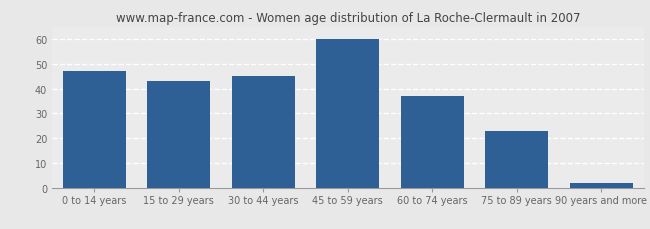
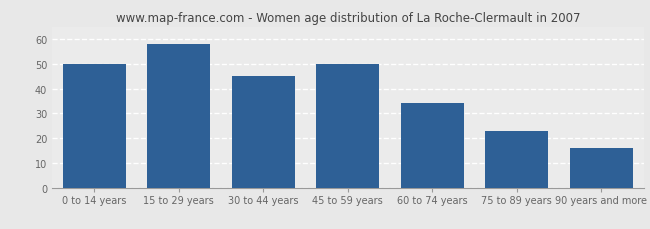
0 to 14 years: 47 -> 50
15 to 29 years: 43 -> 58
45 to 59 years: 60 -> 50
60 to 74 years: 37 -> 34
90 years and more: 2 -> 16
